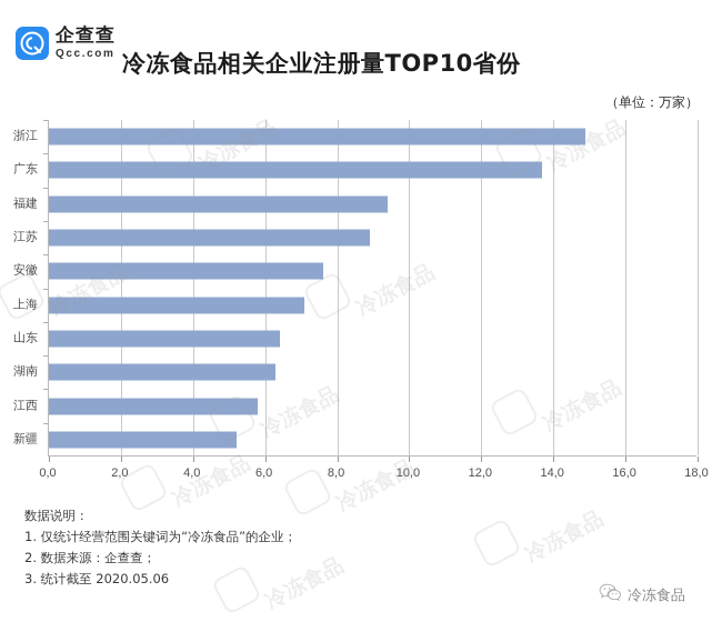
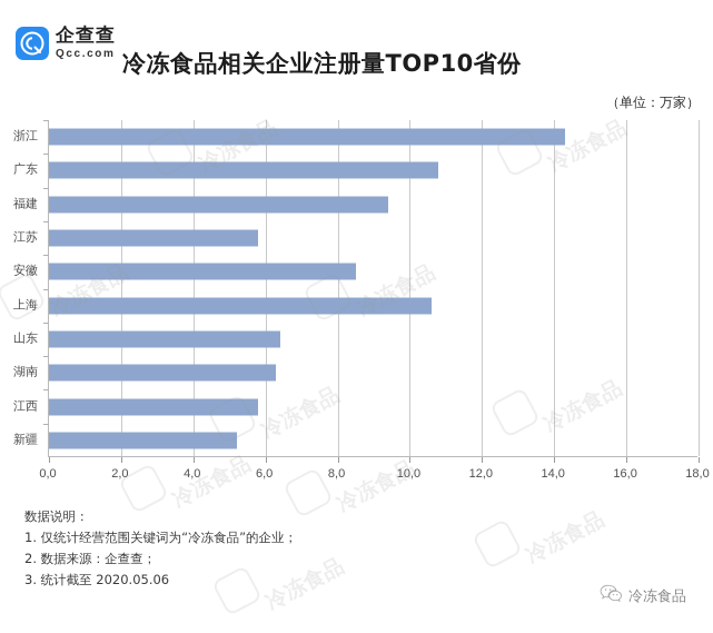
浙江: 14,9 -> 14,3
广东: 13,7 -> 10,8
江苏: 8,9 -> 5,8
安徽: 7,6 -> 8,5
上海: 7,1 -> 10,6
